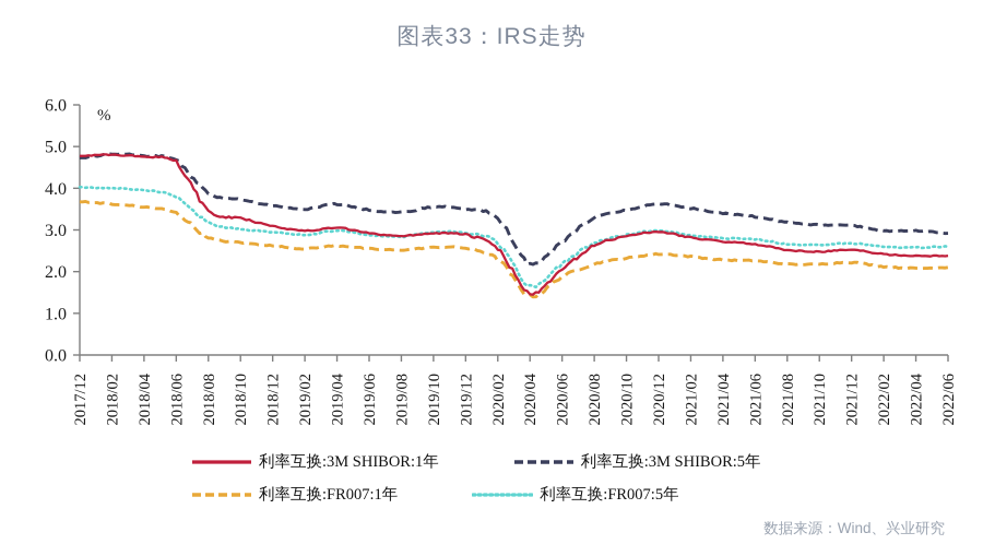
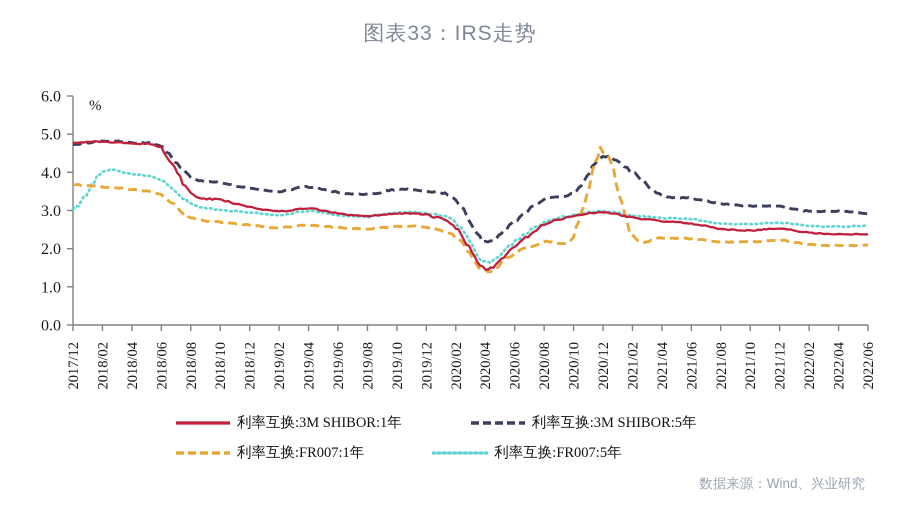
利率互换:FR007:5年/2017/12: 4.0 -> 3.0
利率互换:3M SHIBOR:5年/2020/12: 3.6 -> 4.4
利率互换:FR007:1年/2020/12: 2.4 -> 4.6
利率互换:3M SHIBOR:5年/2021/02: 3.5 -> 4.0
